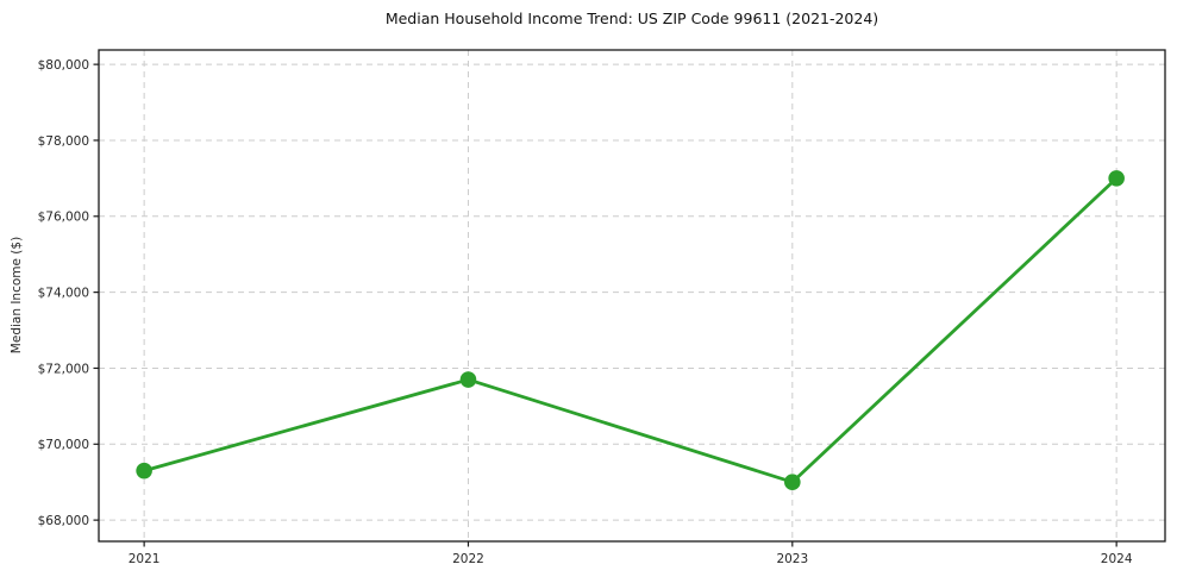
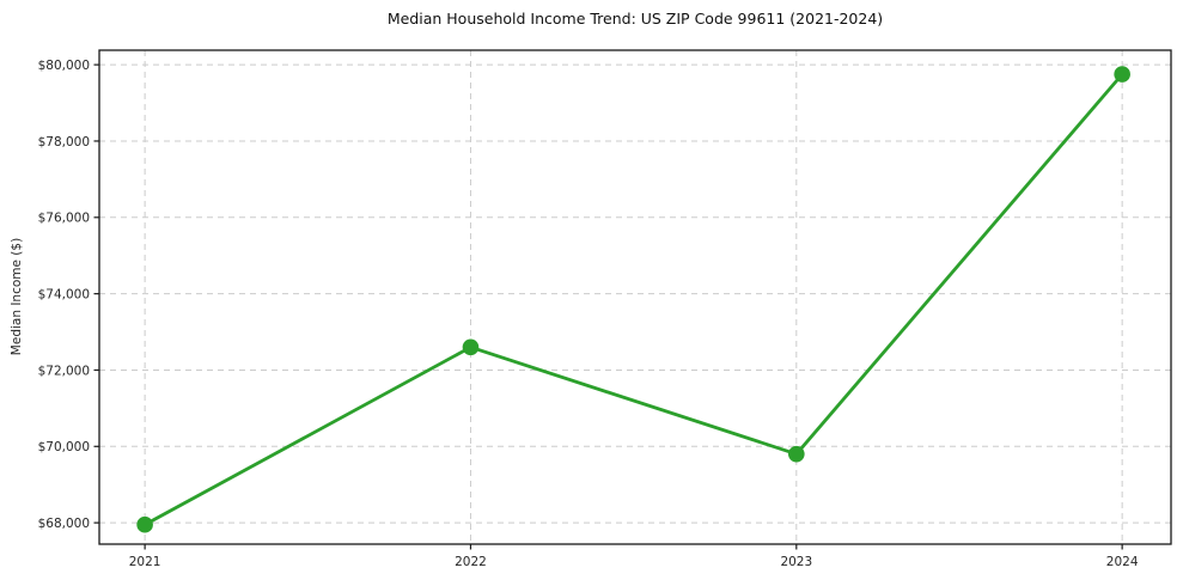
2021: $69300 -> $68000
2022: $71700 -> $72600
2023: $69000 -> $69800
2024: $77000 -> $79800
